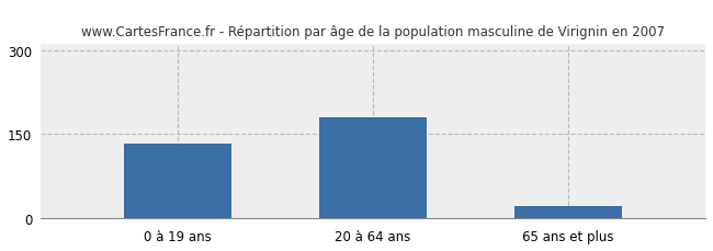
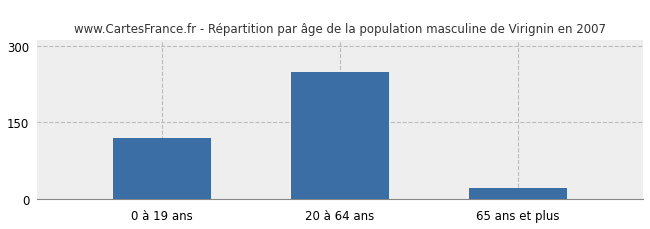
0 à 19 ans: 132 -> 118
20 à 64 ans: 180 -> 248
